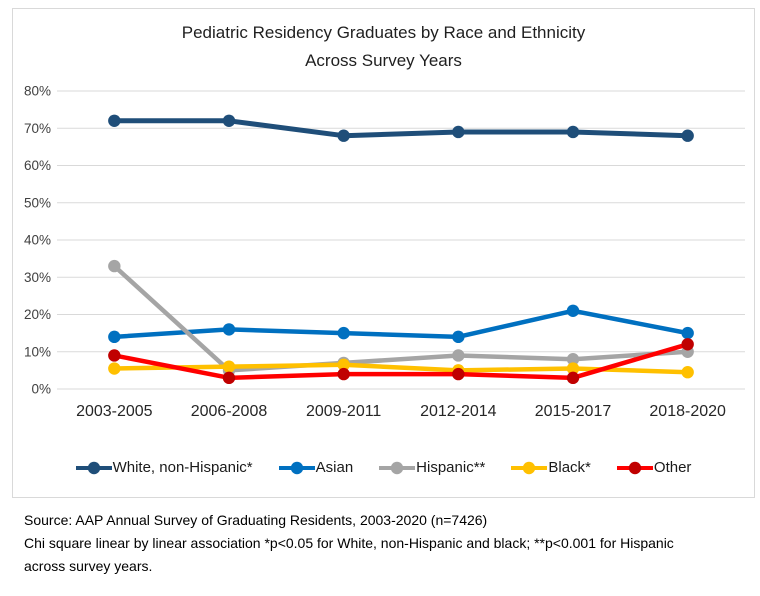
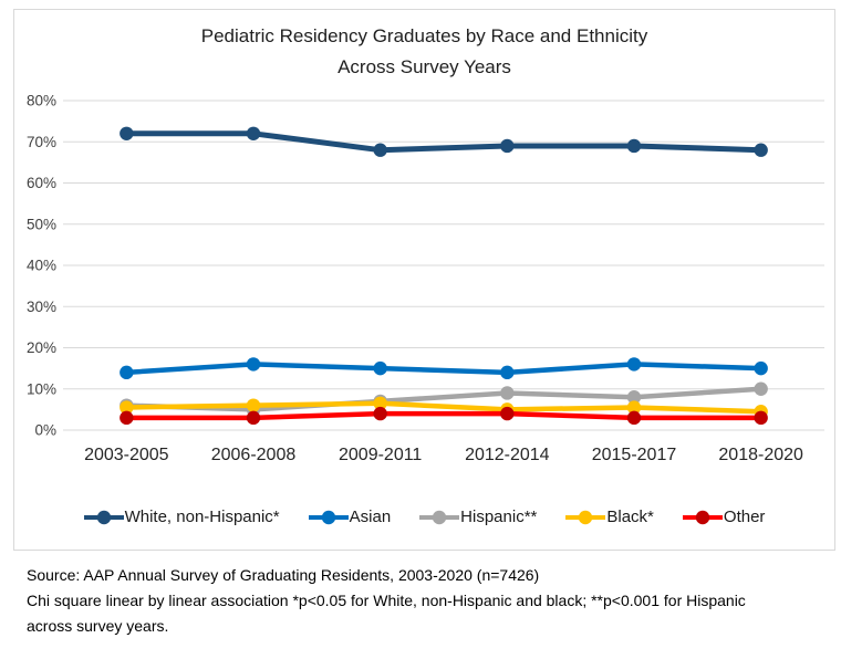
Hispanic**/2003-2005: 33% -> 6%
Other/2003-2005: 9% -> 3%
Asian/2015-2017: 21% -> 16%
Other/2018-2020: 12% -> 3%
